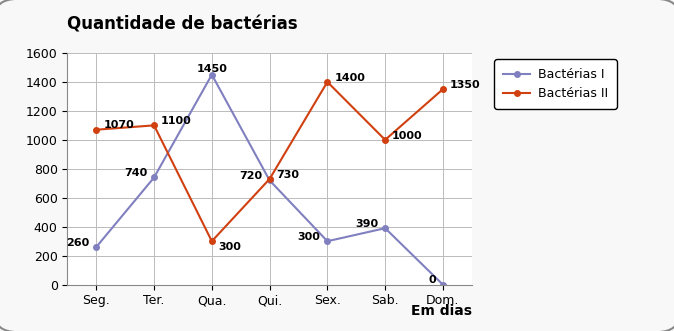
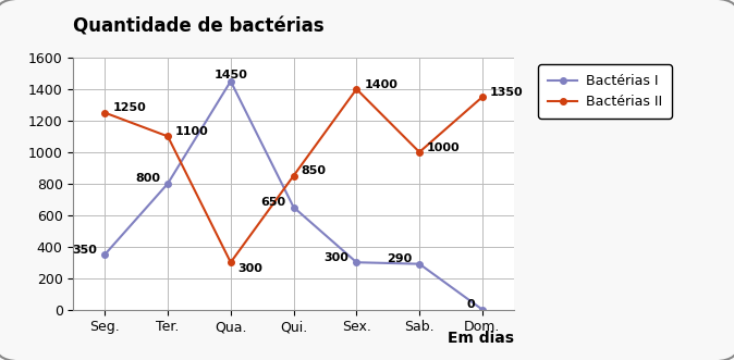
Bactérias I/Seg.: 260 -> 350
Bactérias II/Seg.: 1070 -> 1250
Bactérias I/Ter.: 740 -> 800
Bactérias I/Qui.: 720 -> 650
Bactérias II/Qui.: 730 -> 850
Bactérias I/Sab.: 390 -> 290
